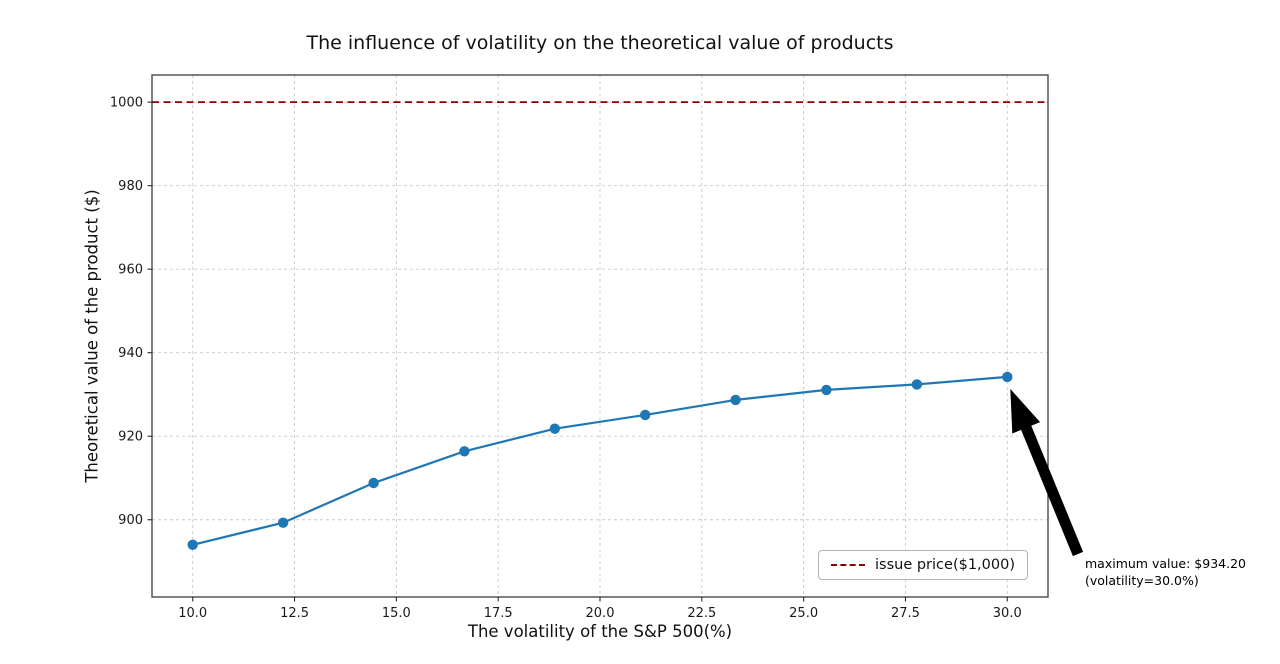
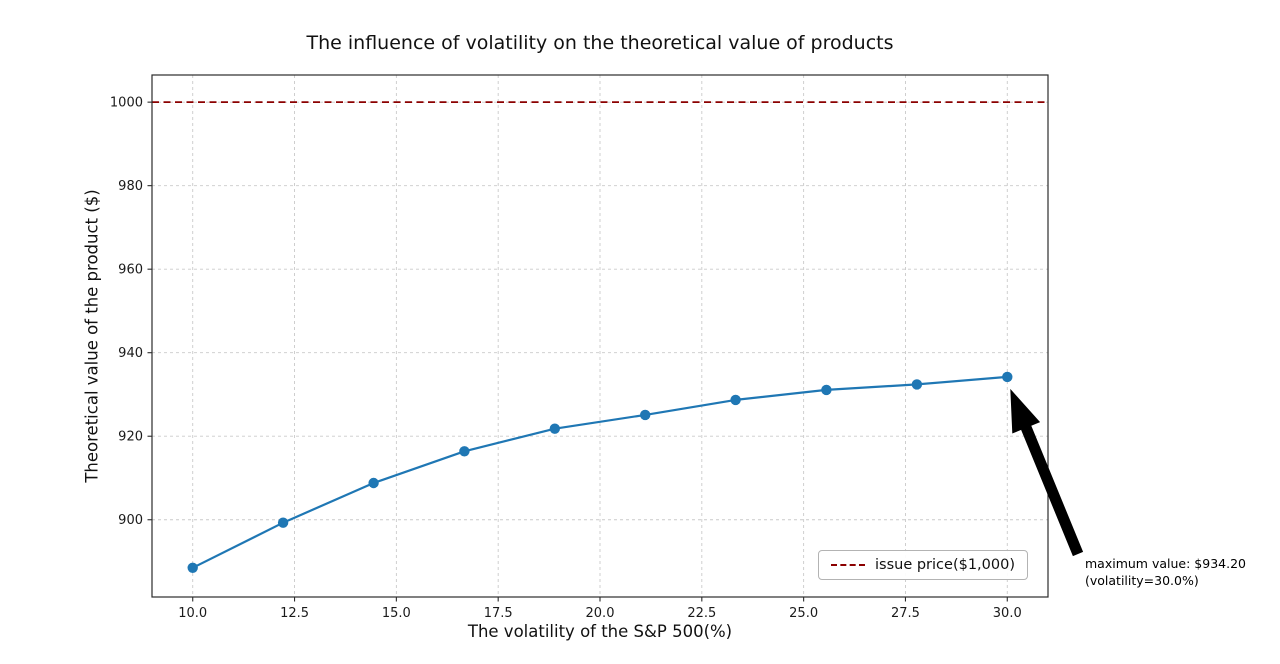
10.0: 894 -> 888
